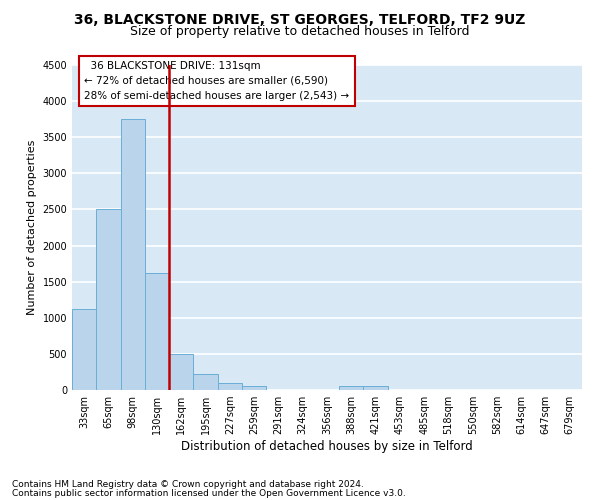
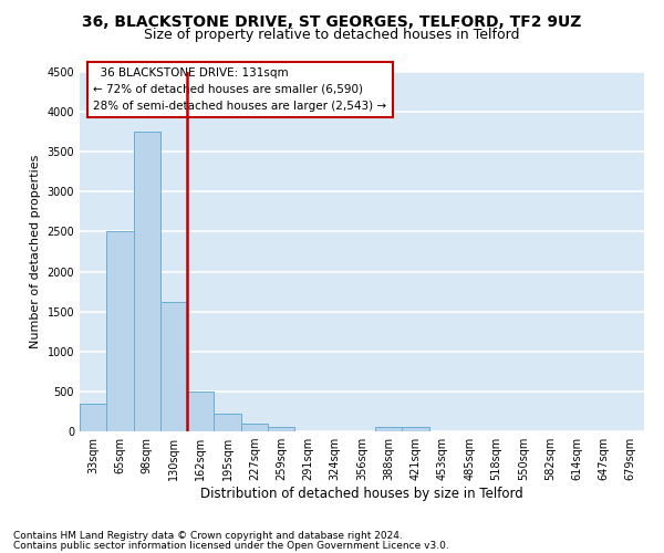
33sqm: 1120 -> 350
